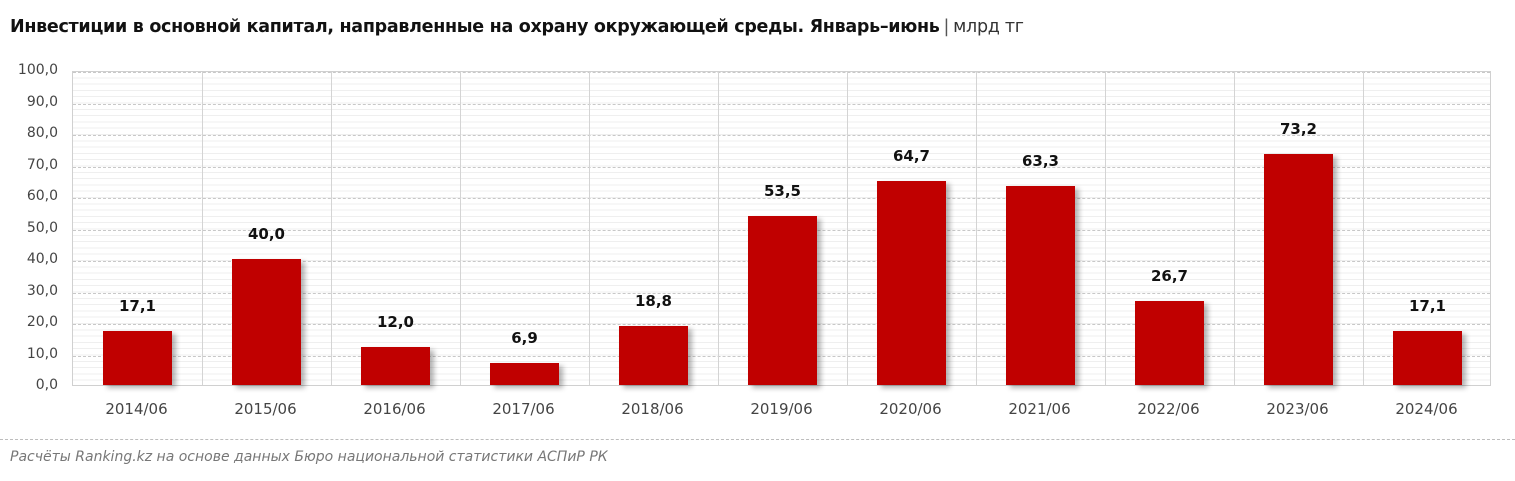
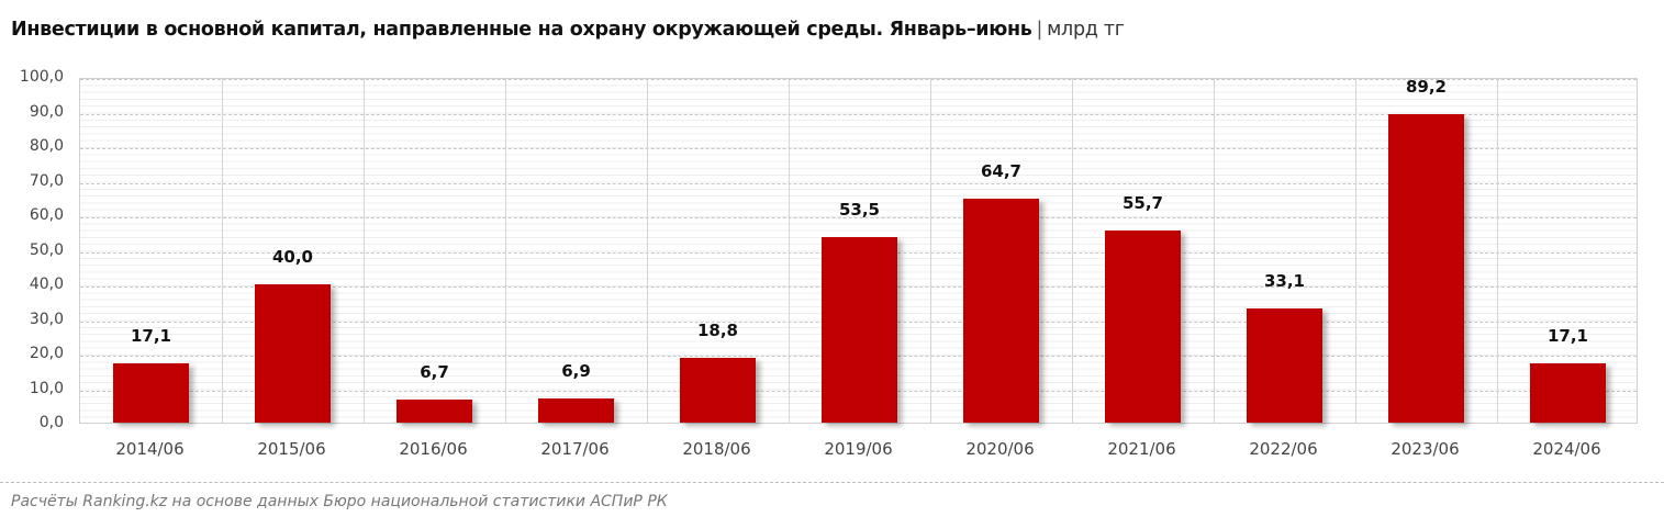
2016/06: 12,0 -> 6,7
2021/06: 63,3 -> 55,7
2022/06: 26,7 -> 33,1
2023/06: 73,2 -> 89,2
